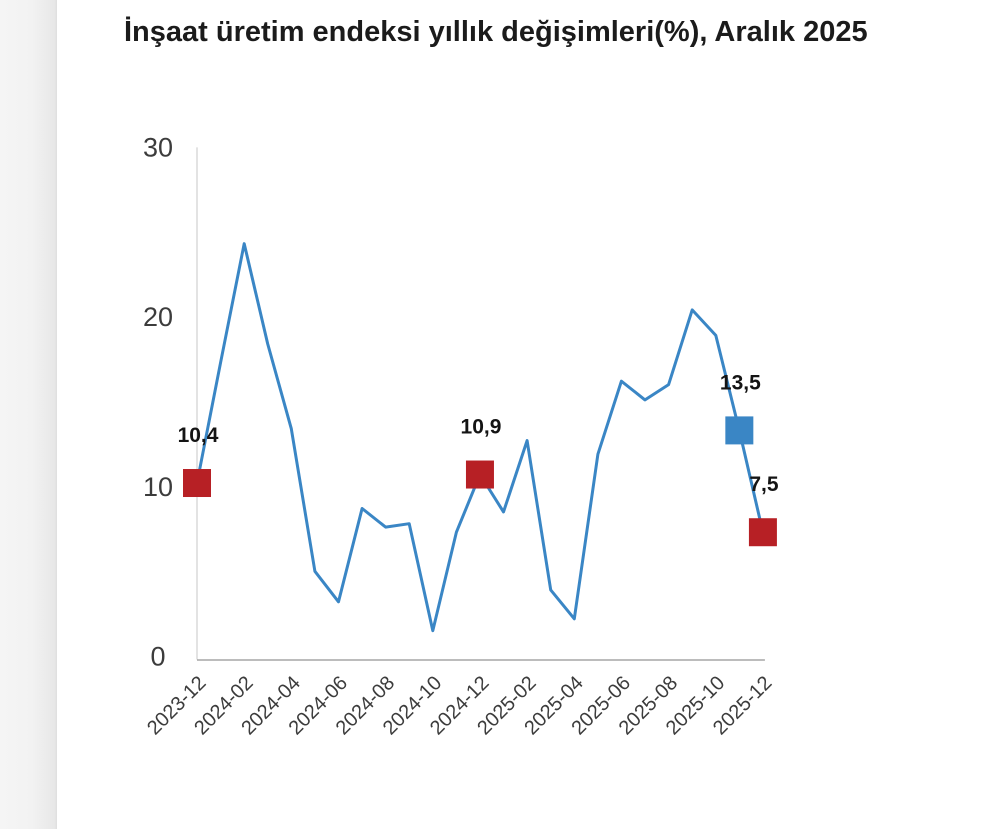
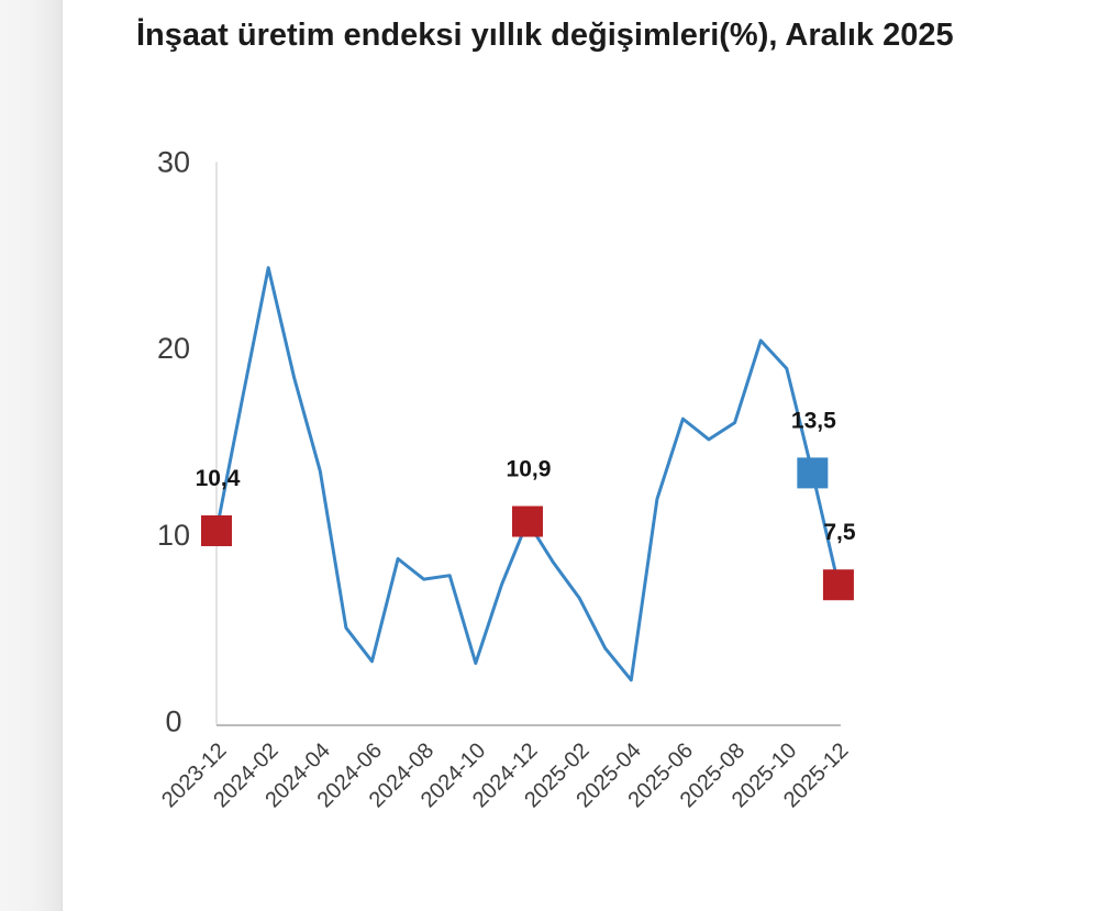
2024-10: 1.7 -> 3.3
2025-02: 12.9 -> 6.8
